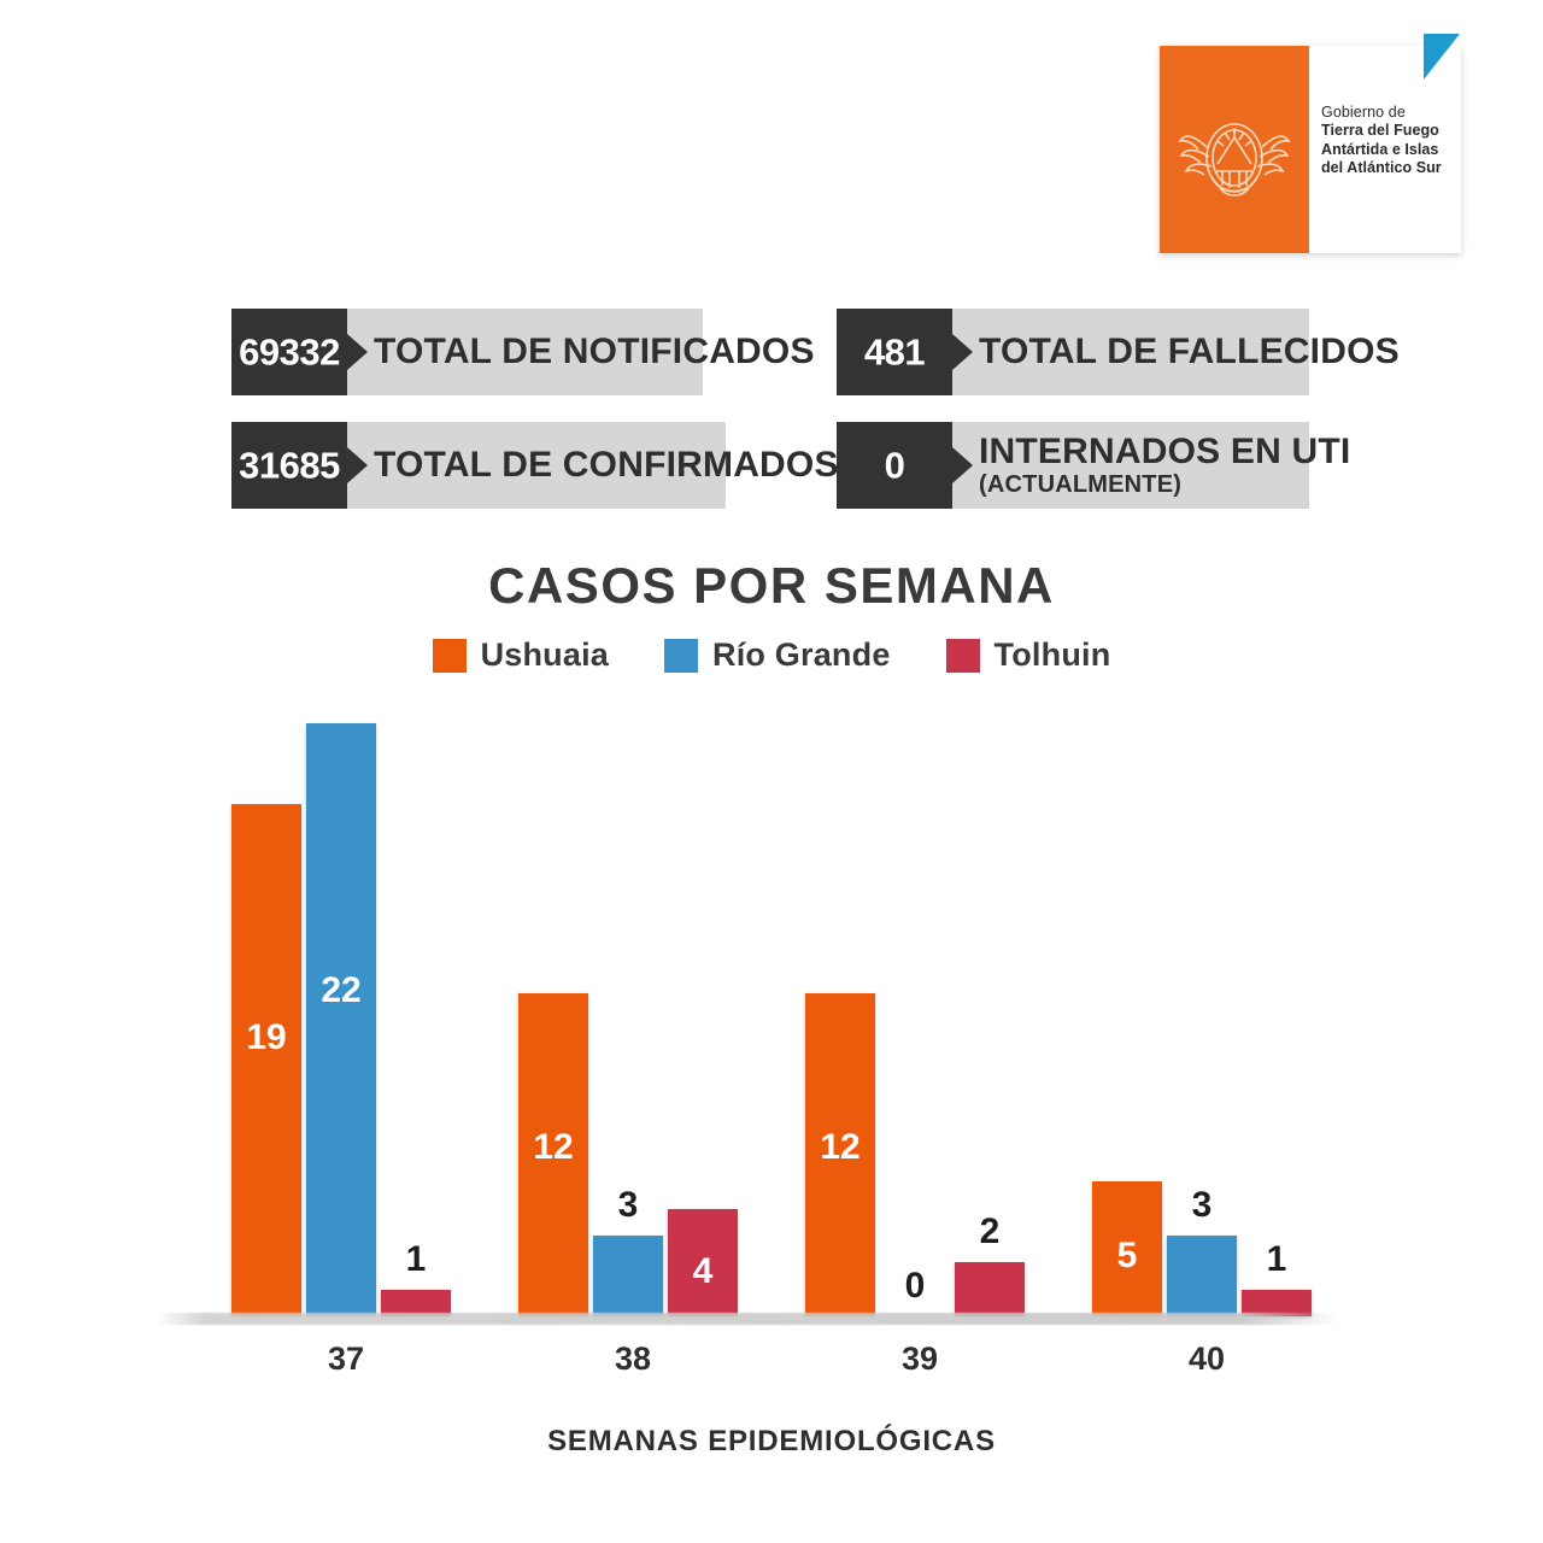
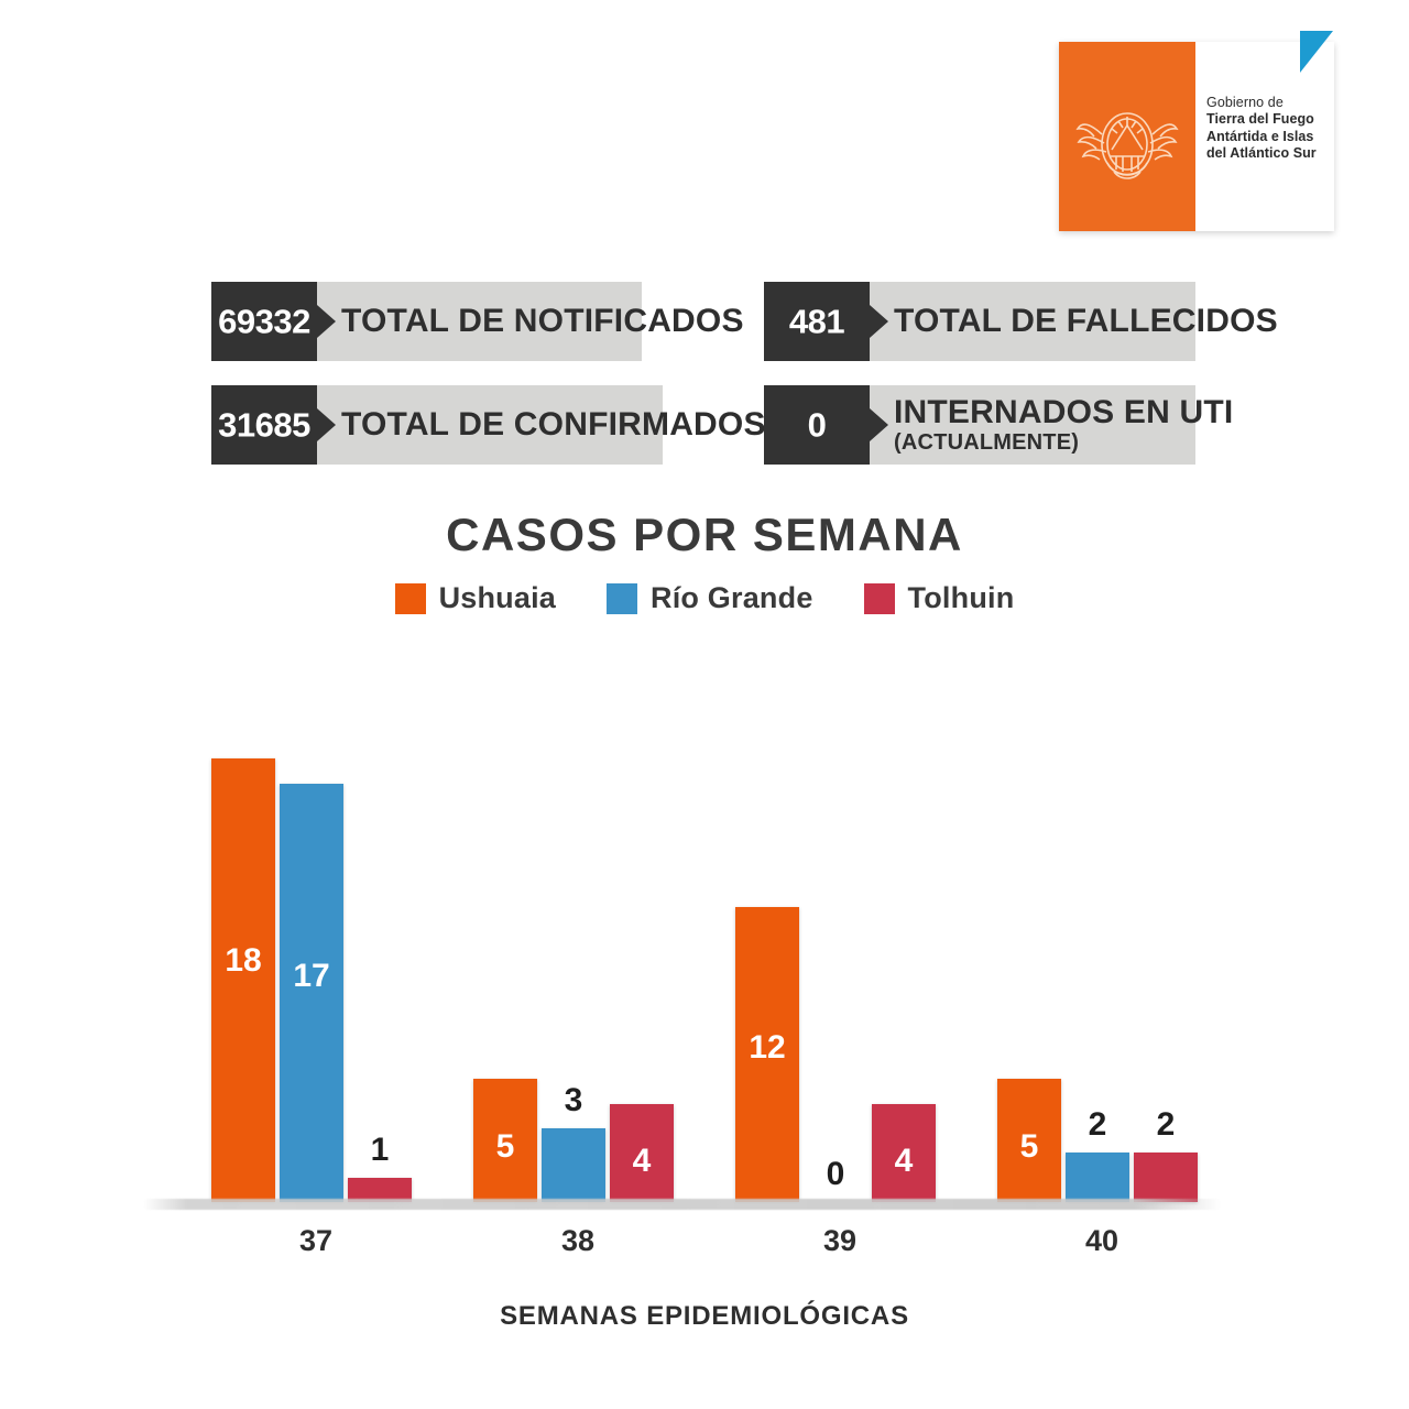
Ushuaia/37: 19 -> 18
Río Grande/37: 22 -> 17
Ushuaia/38: 12 -> 5
Tolhuin/39: 2 -> 4
Río Grande/40: 3 -> 2
Tolhuin/40: 1 -> 2
